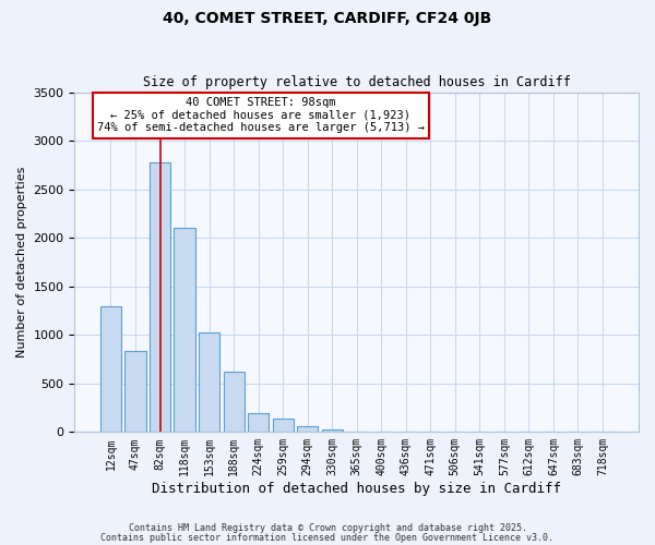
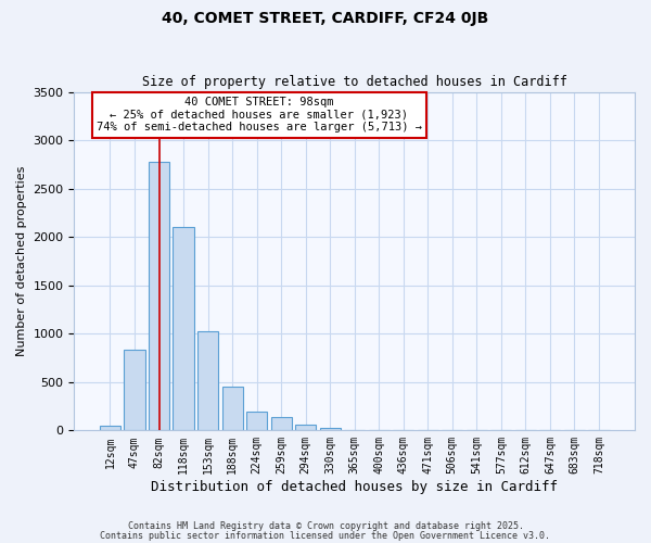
12sqm: 1300 -> 50
188sqm: 620 -> 450
